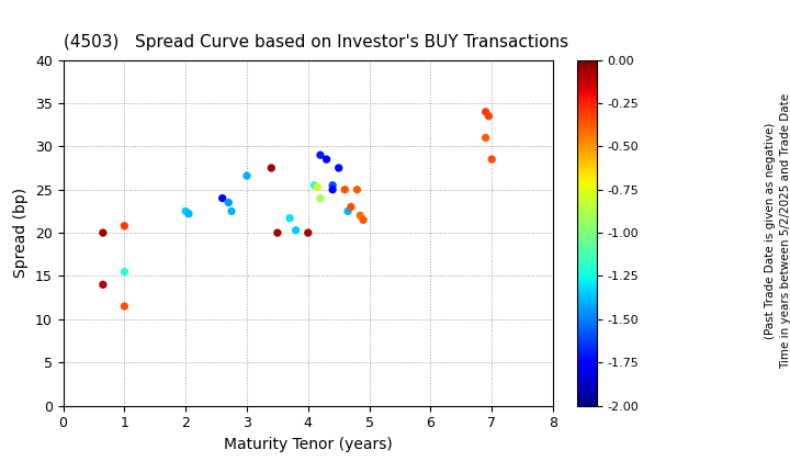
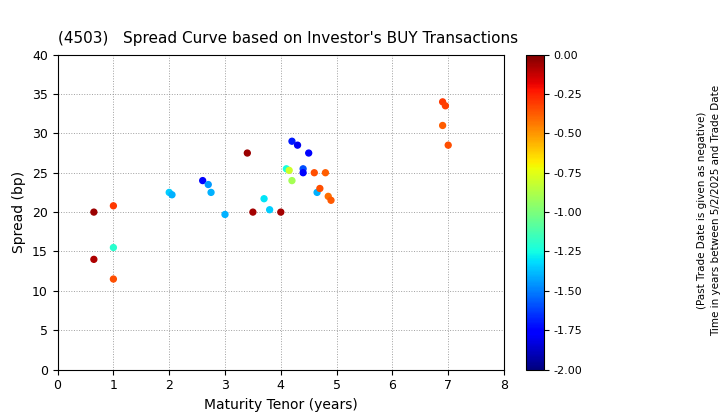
3: 26.6 -> 19.7
